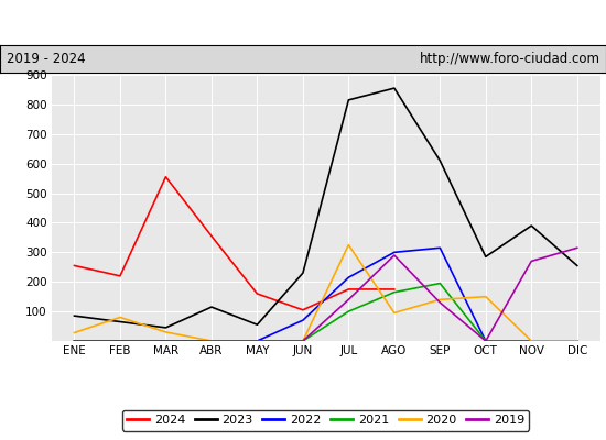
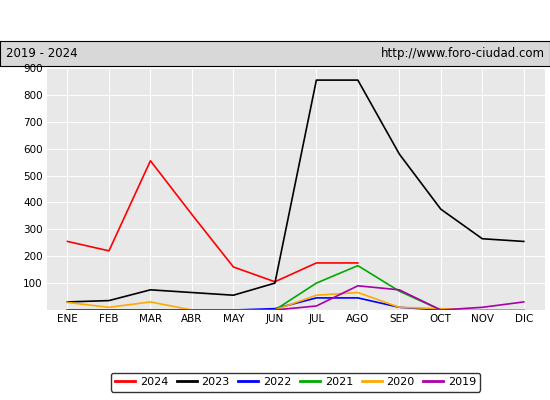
2023/ENE: 85 -> 30
2023/FEB: 65 -> 35
2020/FEB: 80 -> 10
2023/MAR: 45 -> 75
2023/ABR: 115 -> 65
2023/JUN: 230 -> 100
2022/JUN: 70 -> 5
2023/JUL: 815 -> 855
2022/JUL: 215 -> 45
2020/JUL: 325 -> 55
2019/JUL: 140 -> 15
2022/AGO: 300 -> 45
2020/AGO: 95 -> 65
2019/AGO: 290 -> 90
2023/SEP: 610 -> 580
2022/SEP: 315 -> 10
2021/SEP: 195 -> 70
2020/SEP: 140 -> 10
2019/SEP: 130 -> 75
2023/OCT: 285 -> 375
2020/OCT: 150 -> 5
2023/NOV: 390 -> 265
2019/NOV: 270 -> 10
2019/DIC: 315 -> 30
